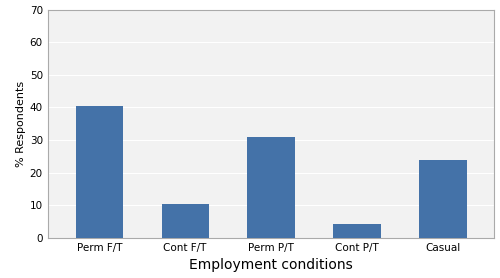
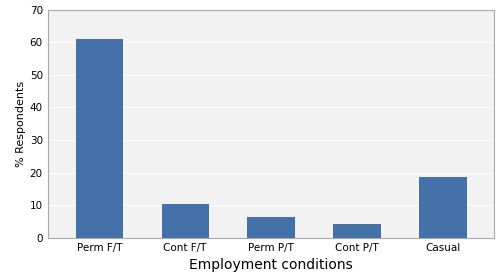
Perm F/T: 40.5 -> 61.0
Perm P/T: 31.0 -> 6.3
Casual: 24.0 -> 18.6
